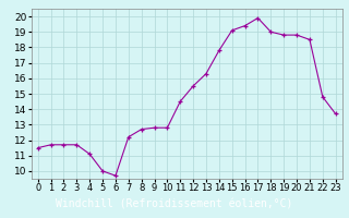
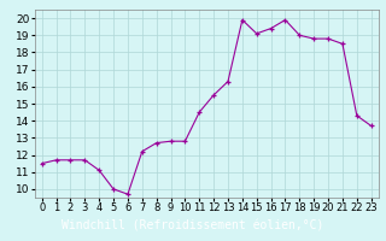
14: 17.8 -> 19.9
22: 14.8 -> 14.3
